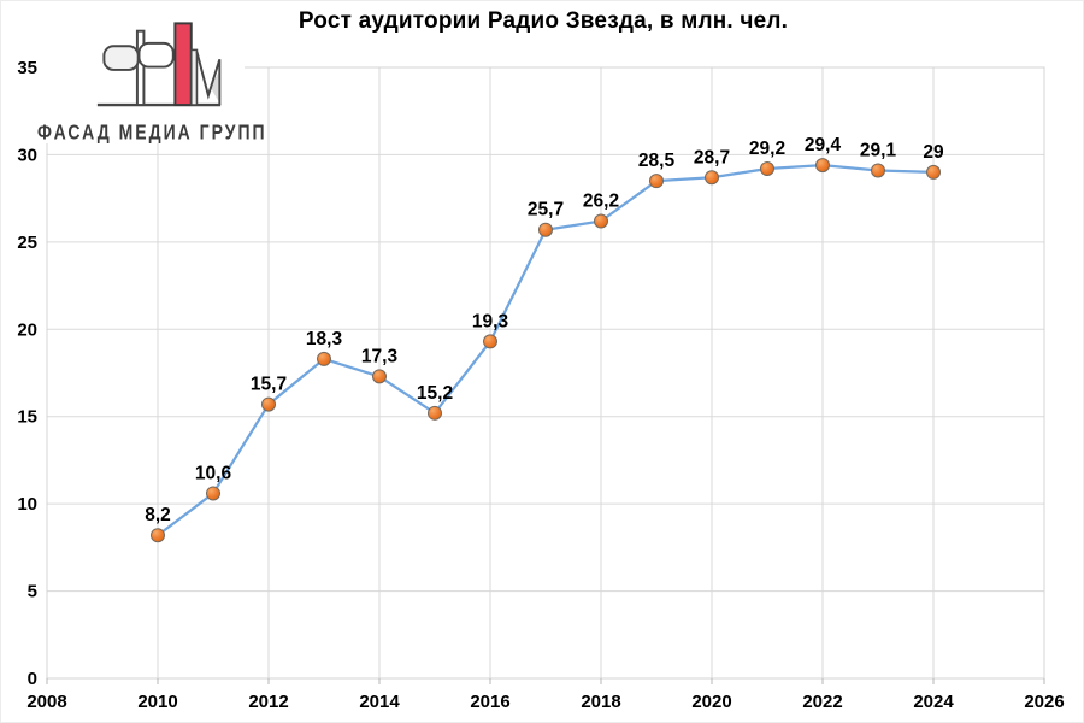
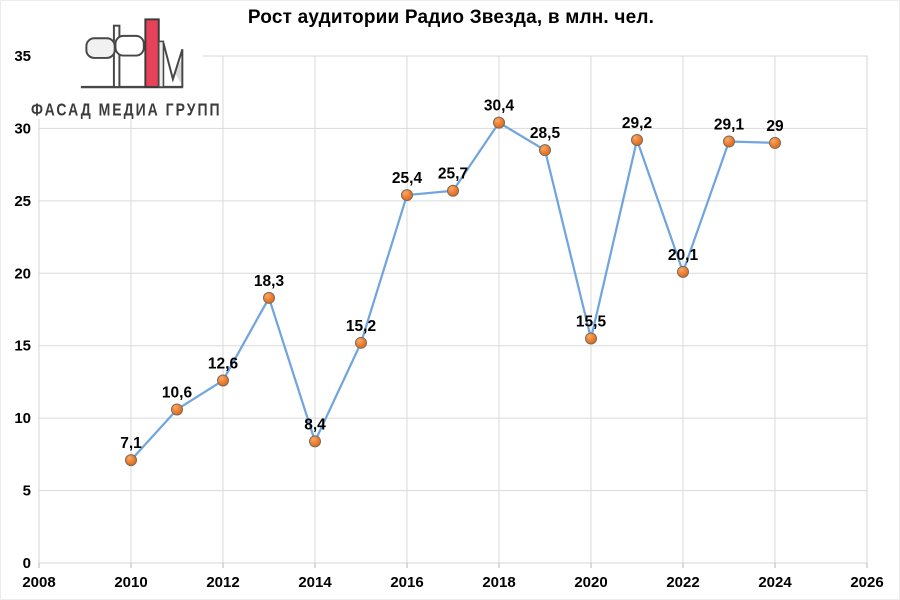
2010: 8,2 -> 7,1
2012: 15,7 -> 12,6
2014: 17,3 -> 8,4
2016: 19,3 -> 25,4
2018: 26,2 -> 30,4
2020: 28,7 -> 15,5
2022: 29,4 -> 20,1
